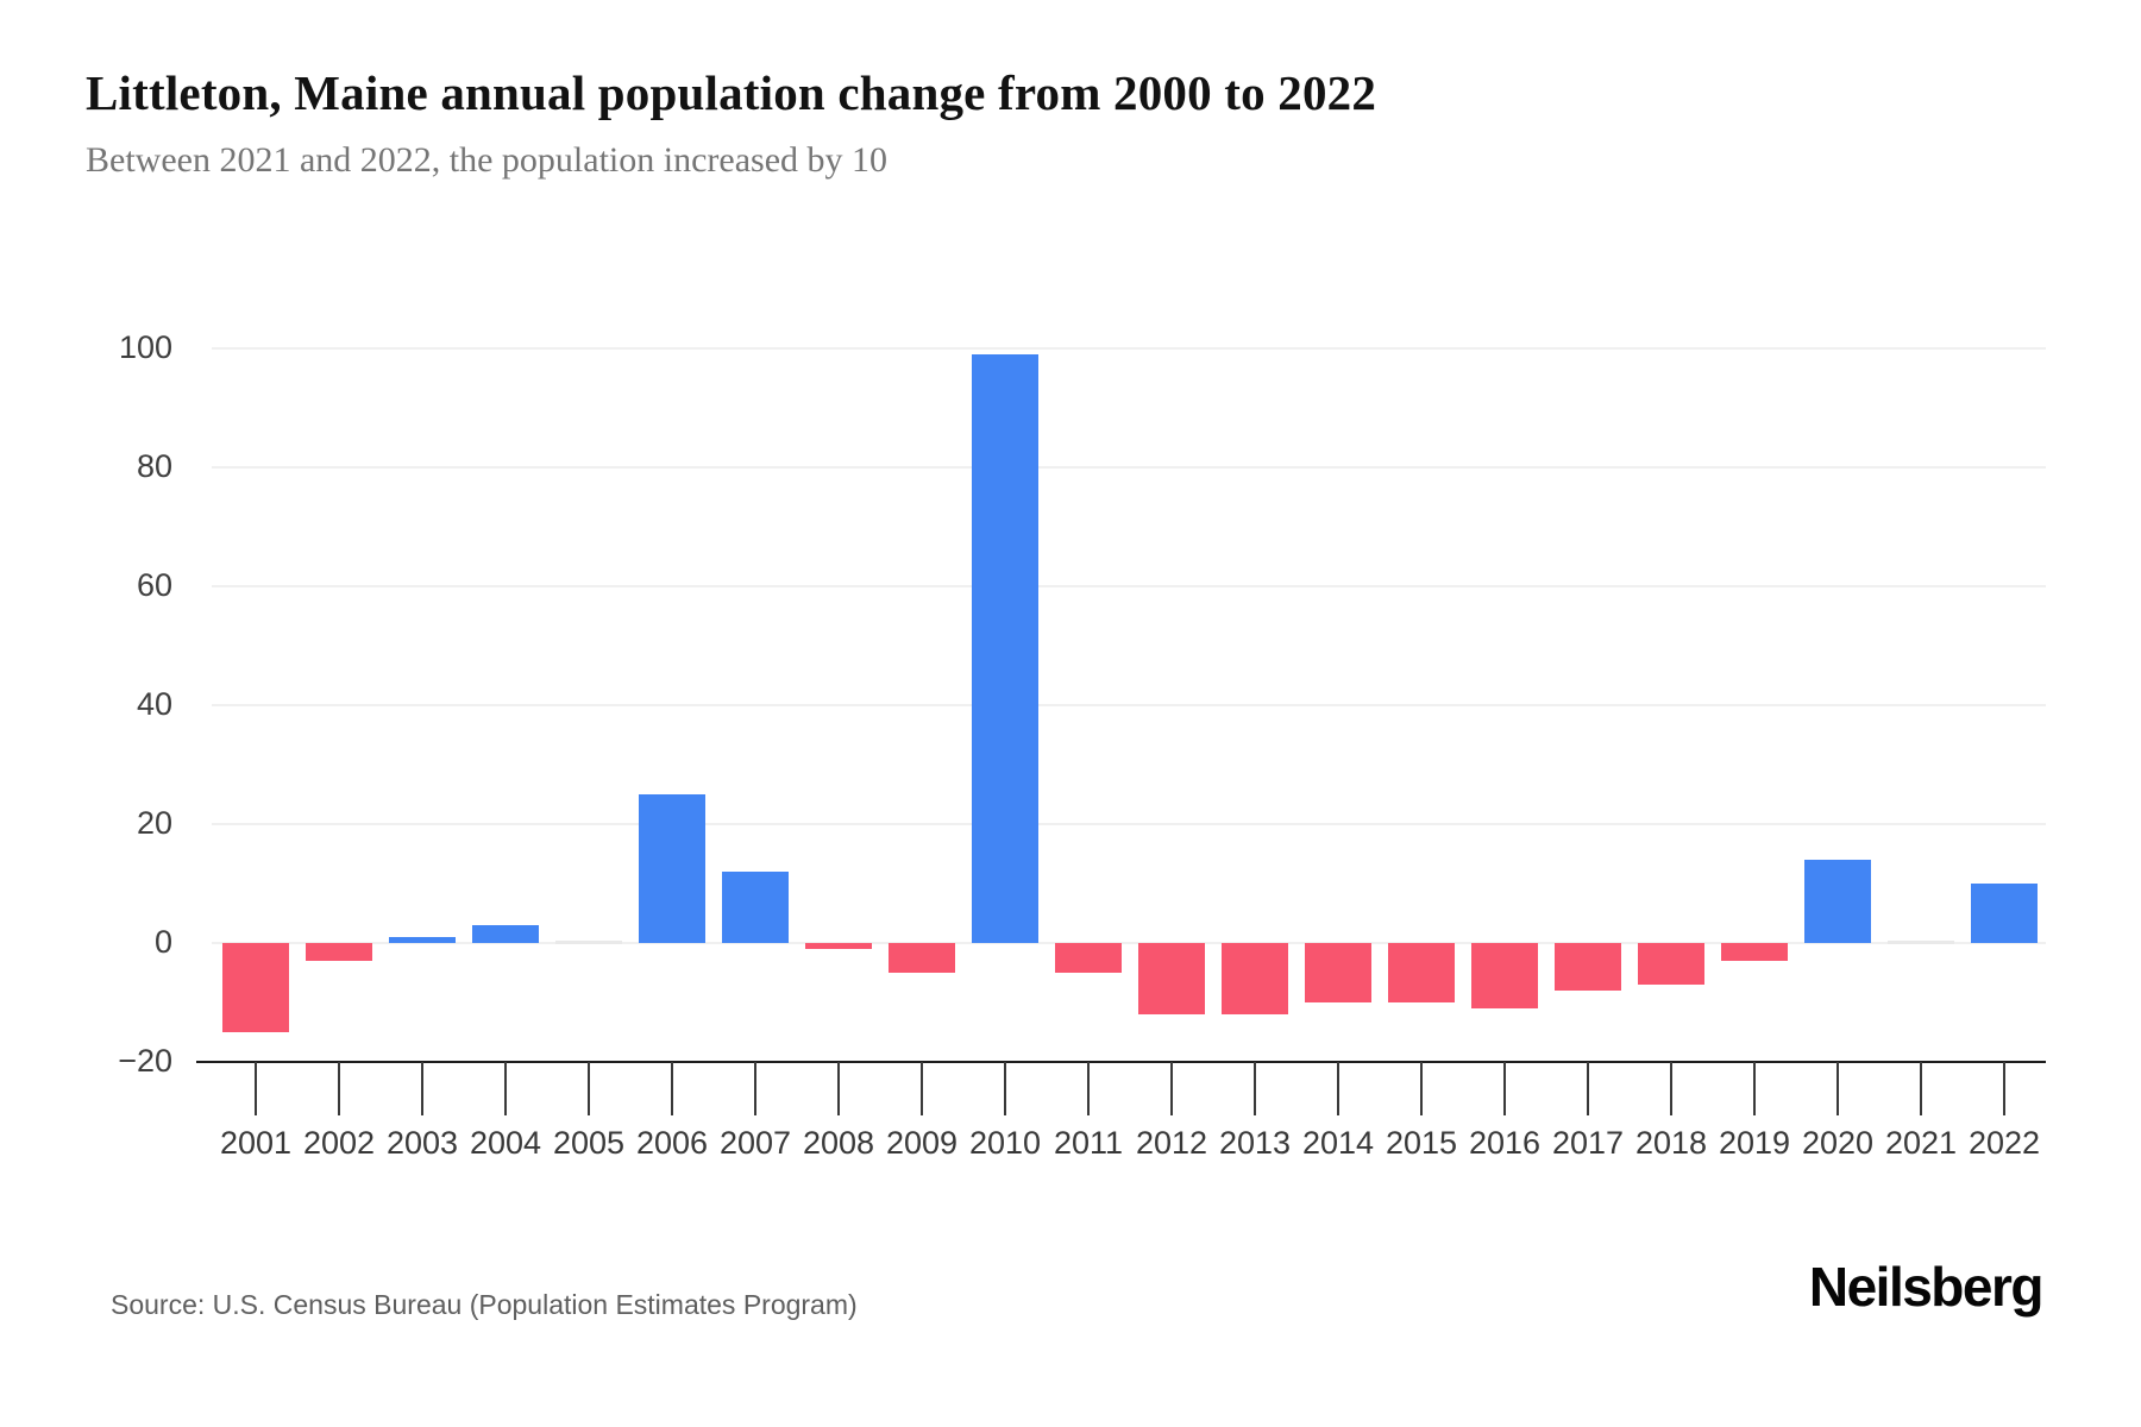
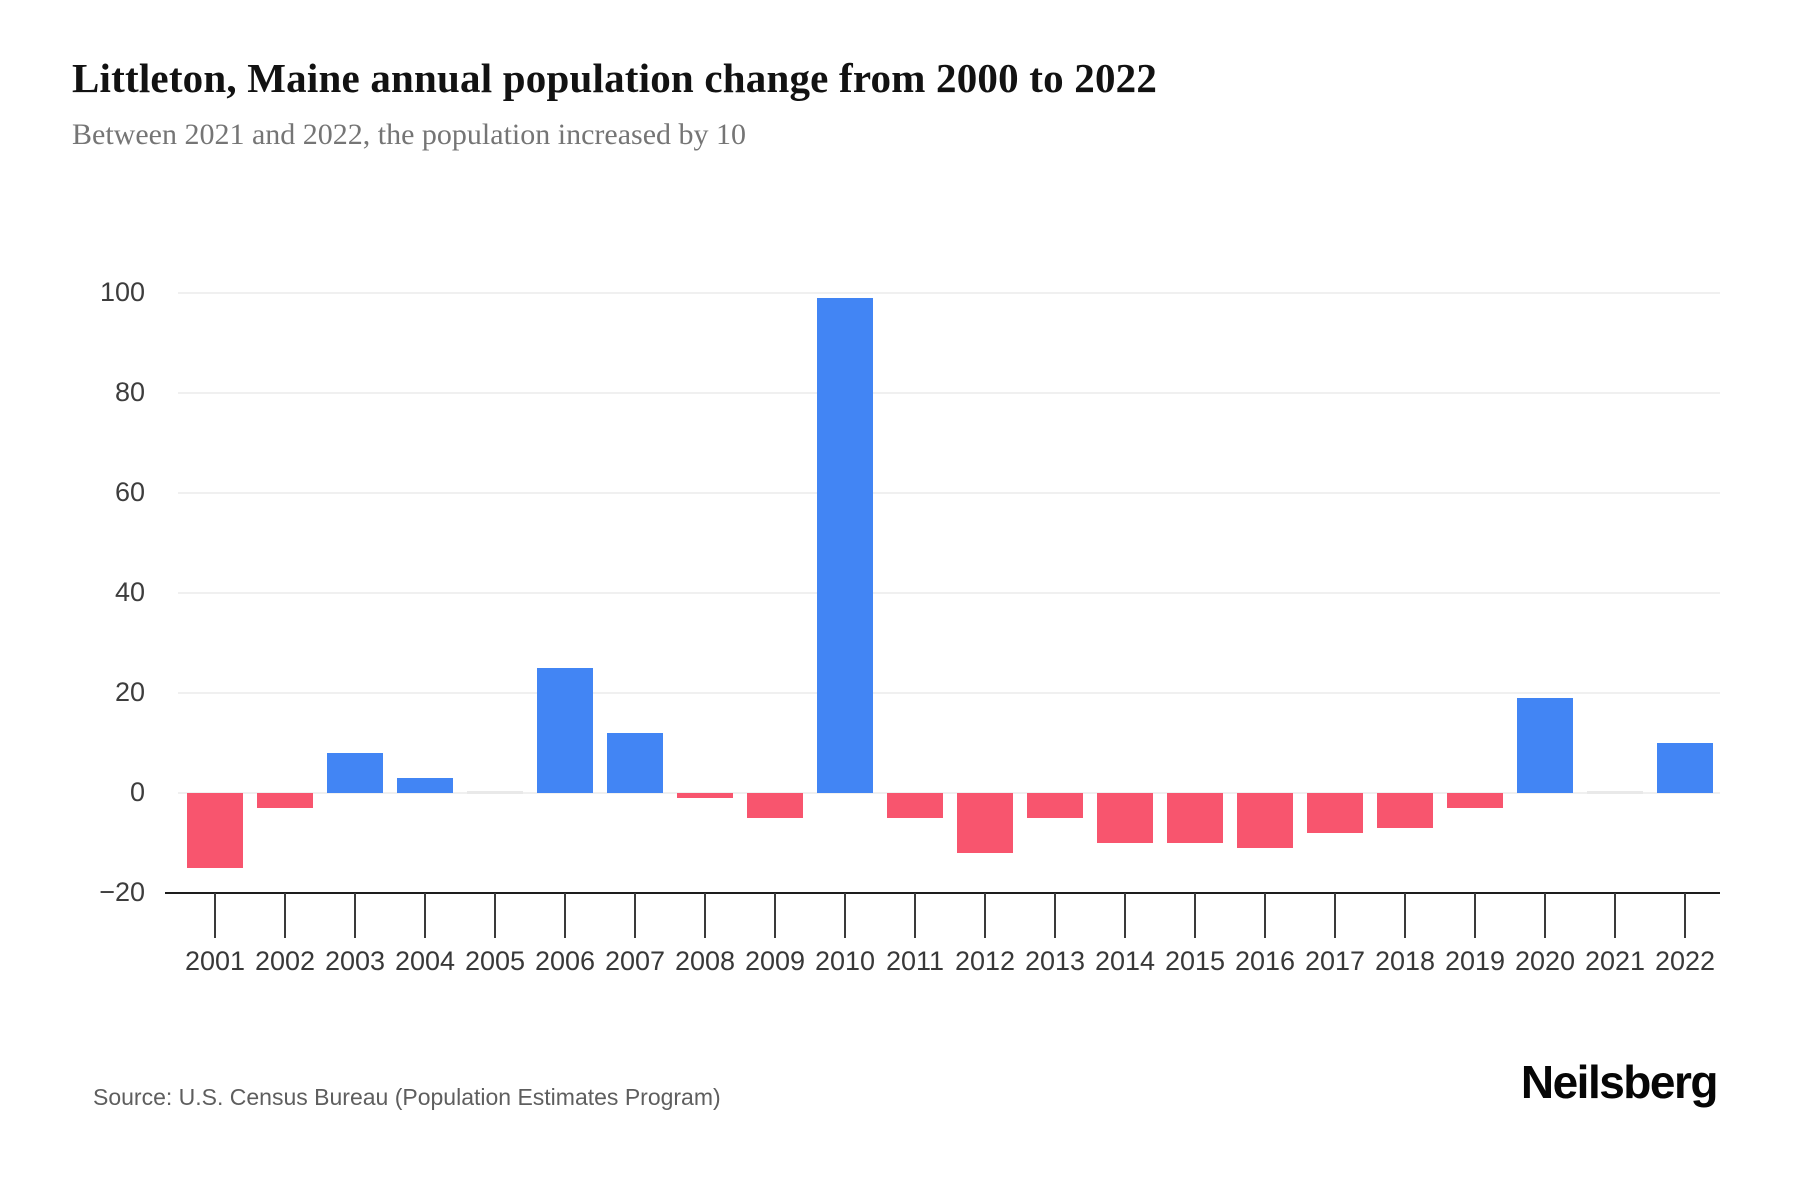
2003: 1 -> 8
2013: -12 -> -5
2020: 14 -> 19
